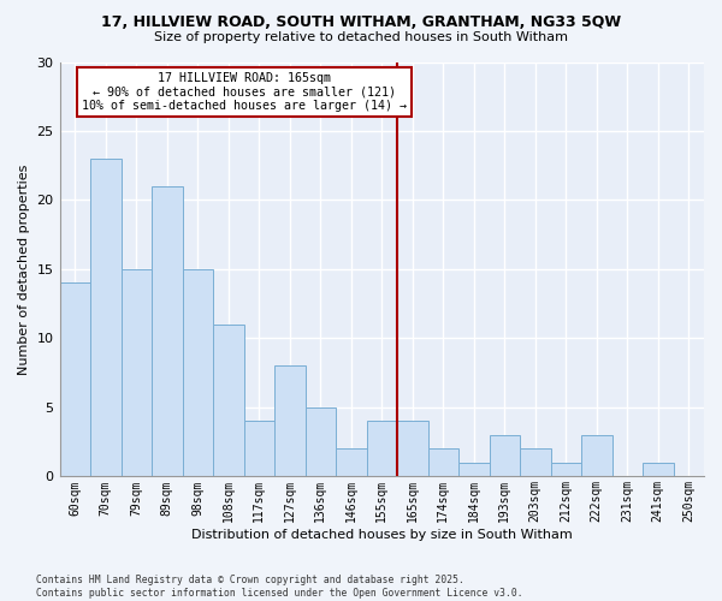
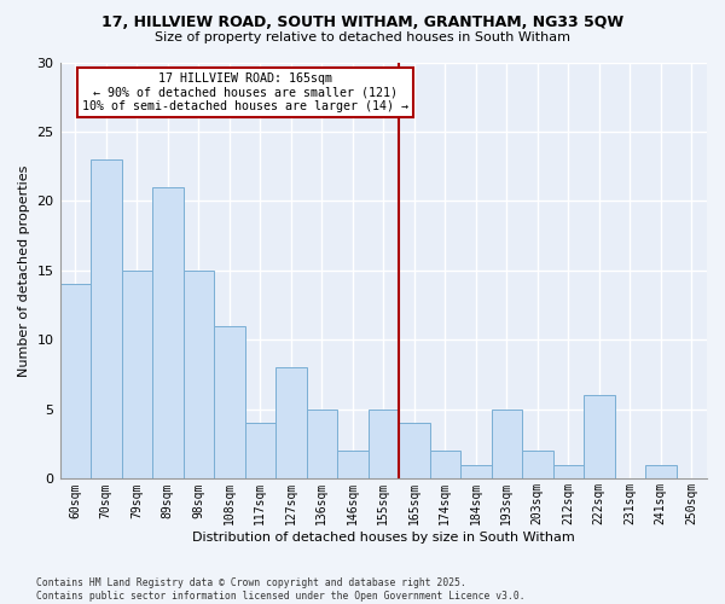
155sqm: 4 -> 5
193sqm: 3 -> 5
222sqm: 3 -> 6
